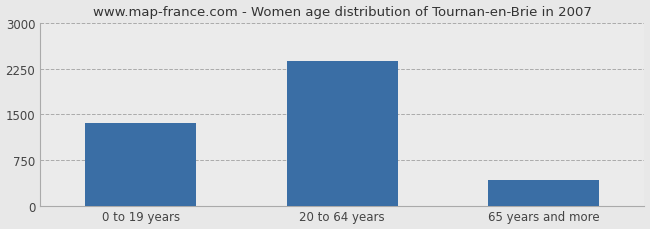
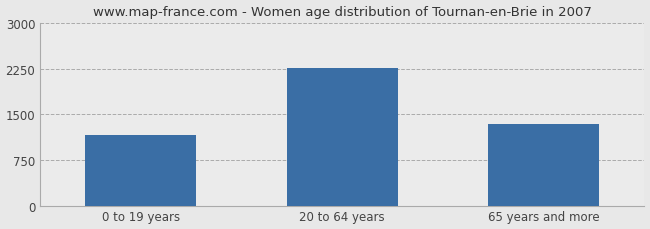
0 to 19 years: 1350 -> 1160
20 to 64 years: 2370 -> 2260
65 years and more: 420 -> 1340
